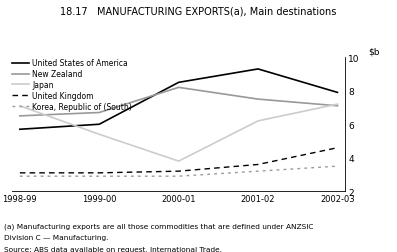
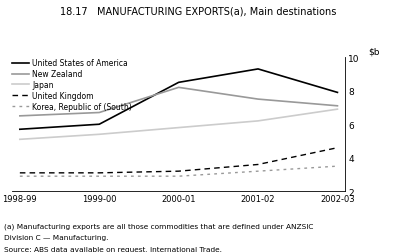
Japan/1998-99: 7.1 -> 5.1
Japan/2000-01: 3.8 -> 5.8
Japan/2002-03: 7.2 -> 6.9
